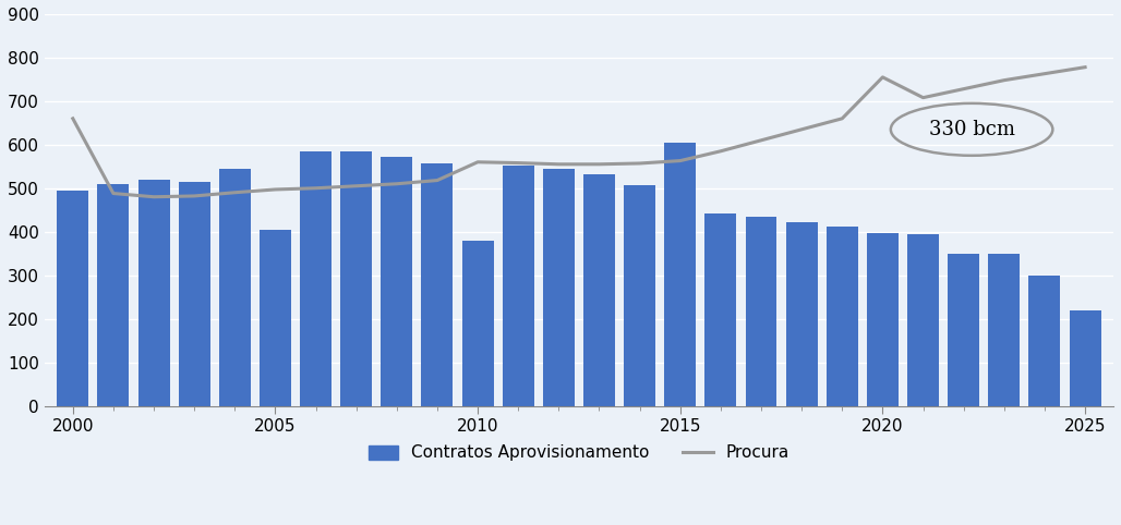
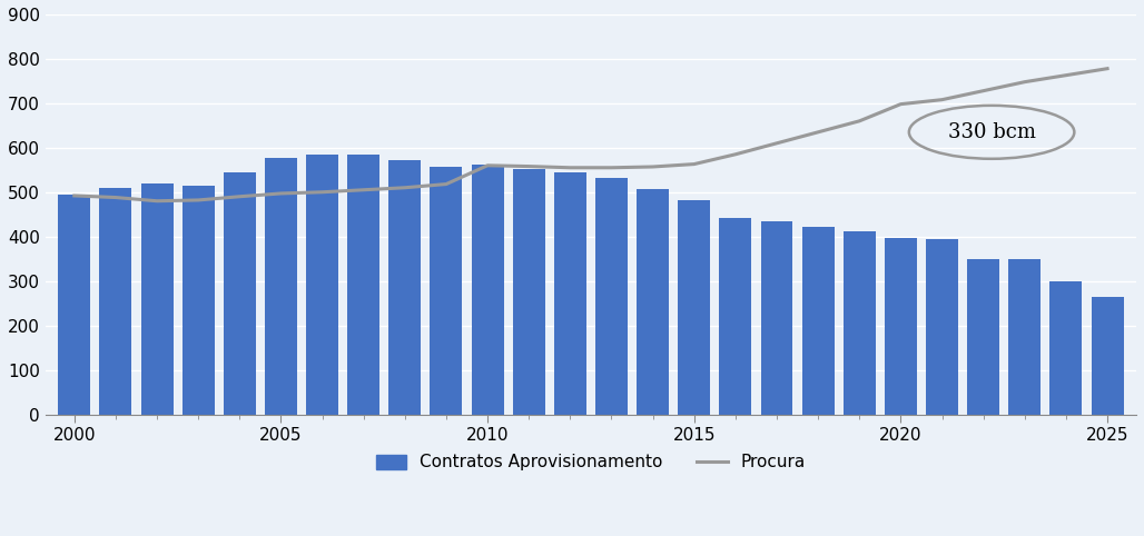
Procura/2000: 660 -> 492
Contratos Aprovisionamento/2005: 405 -> 578
Contratos Aprovisionamento/2010: 380 -> 563
Contratos Aprovisionamento/2015: 605 -> 483
Procura/2020: 755 -> 698
Contratos Aprovisionamento/2025: 220 -> 263
